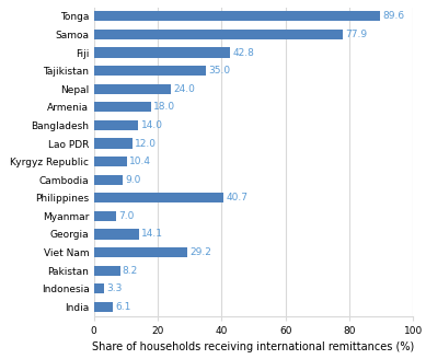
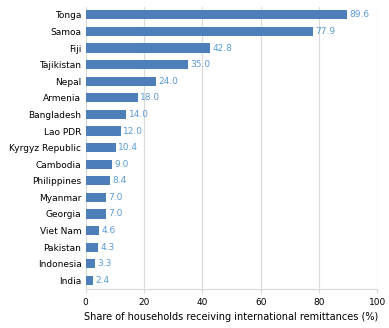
Philippines: 40.7 -> 8.4
Georgia: 14.1 -> 7.0
Viet Nam: 29.2 -> 4.6
Pakistan: 8.2 -> 4.3
India: 6.1 -> 2.4
